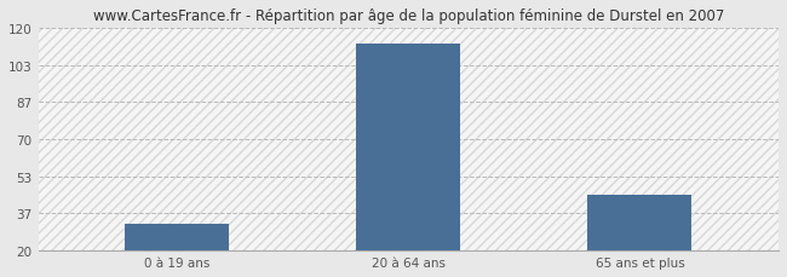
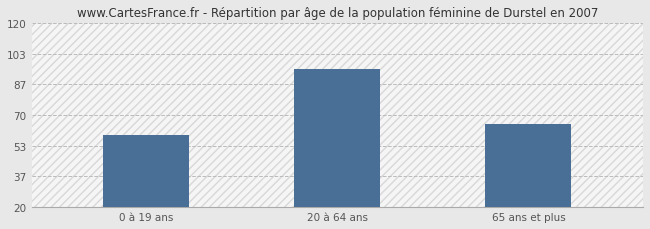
0 à 19 ans: 32 -> 59
20 à 64 ans: 113 -> 95
65 ans et plus: 45 -> 65
